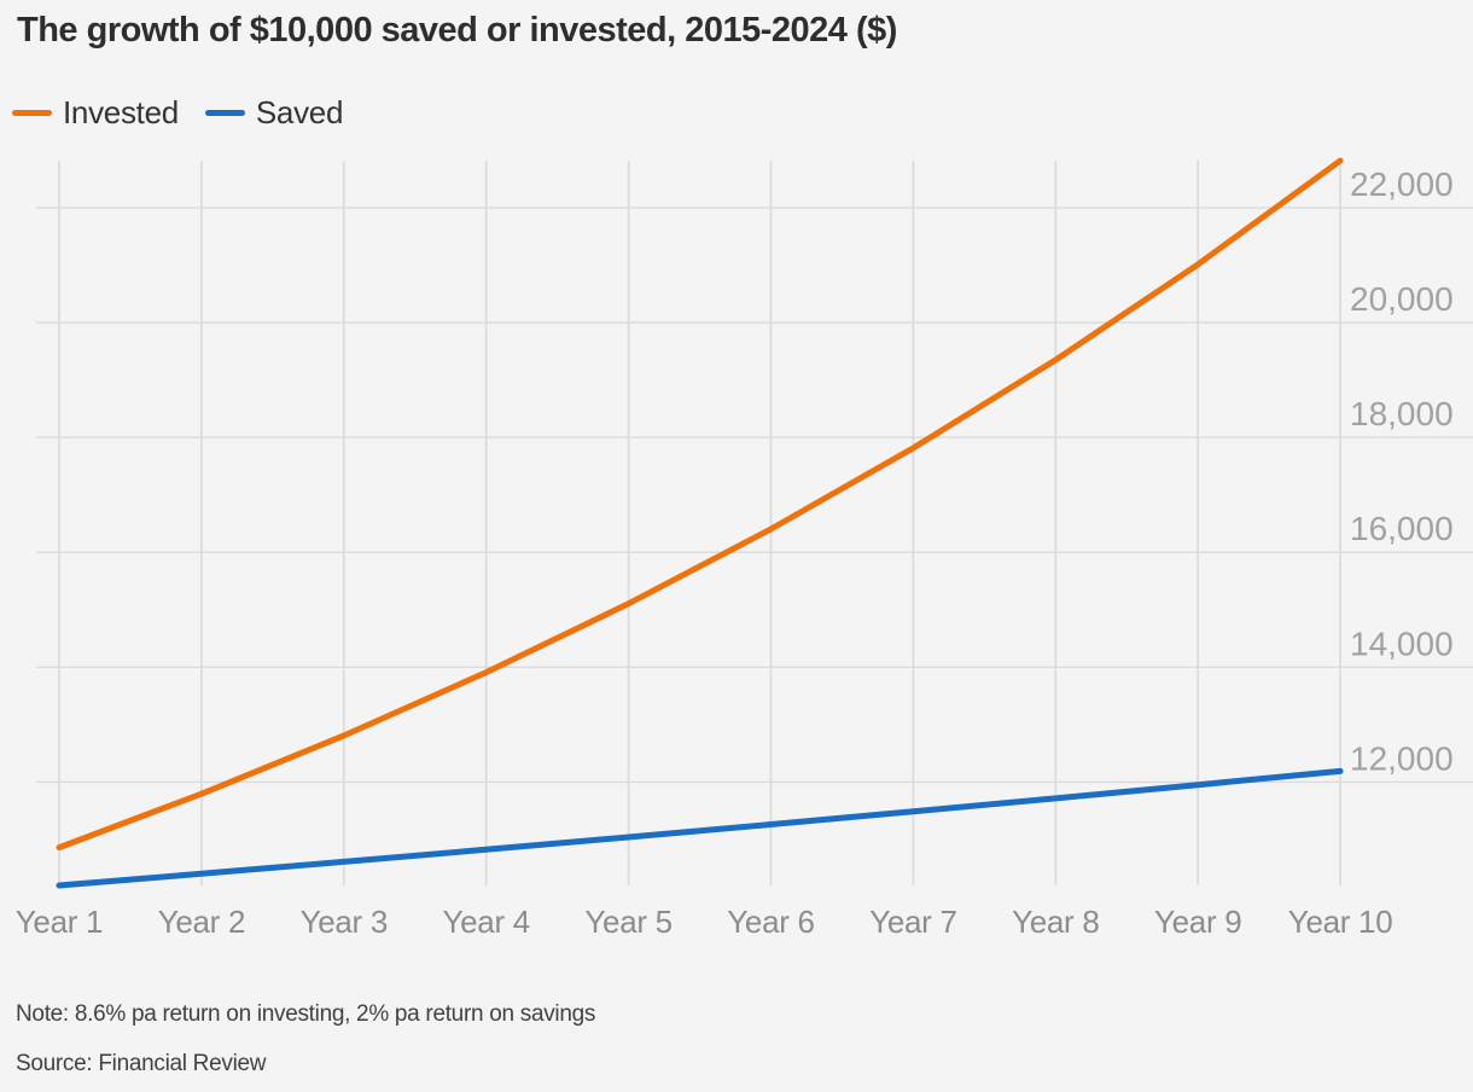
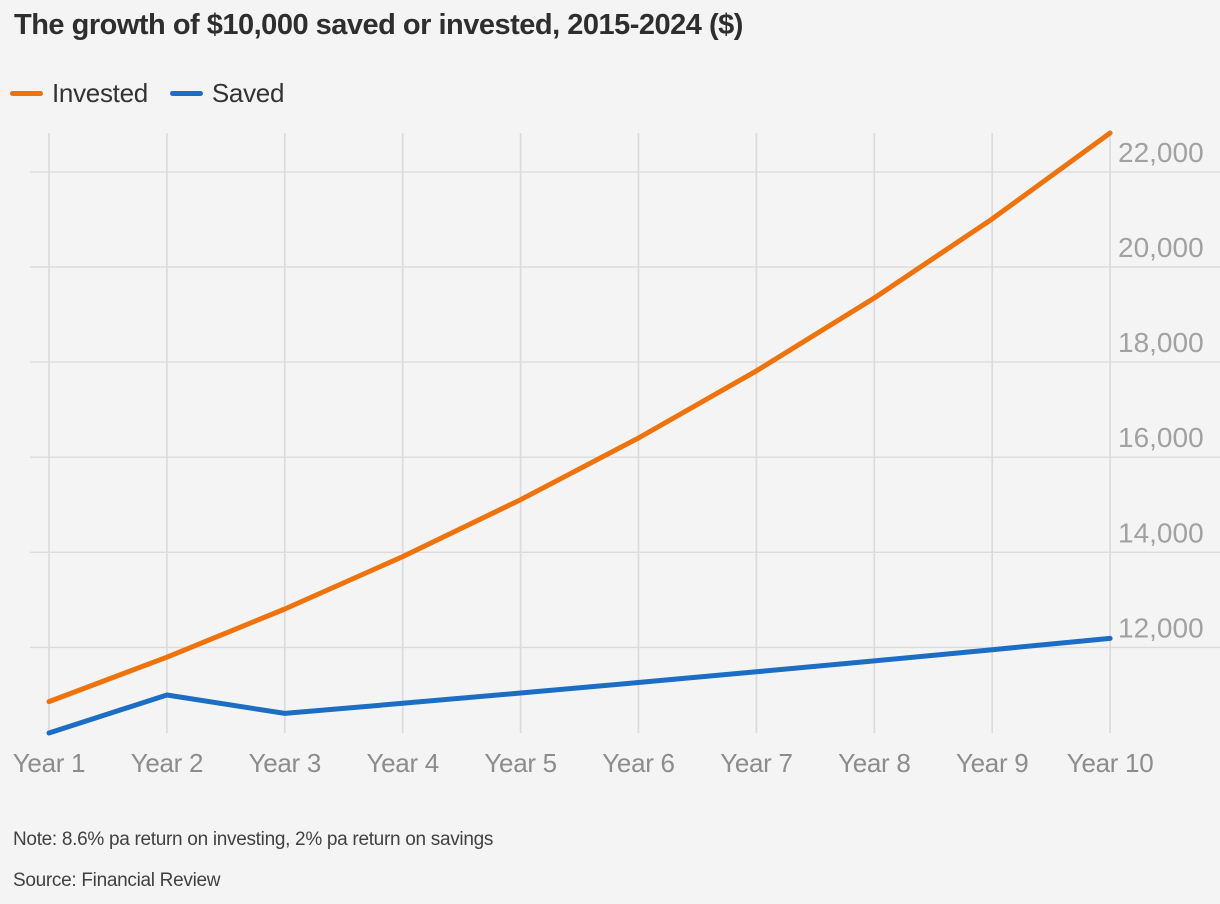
Saved/Year 2: 10400 -> 11000
